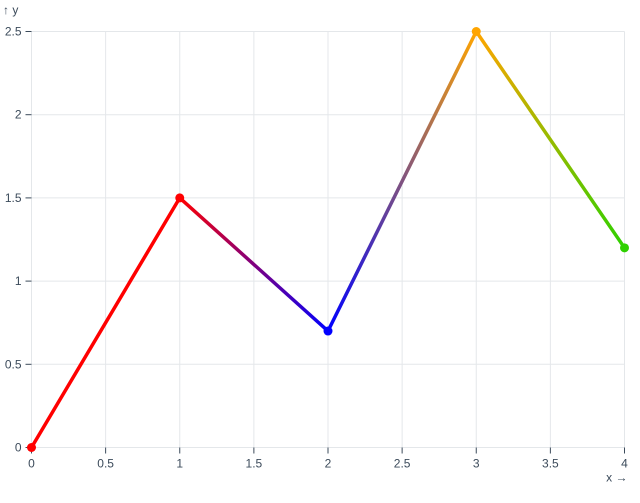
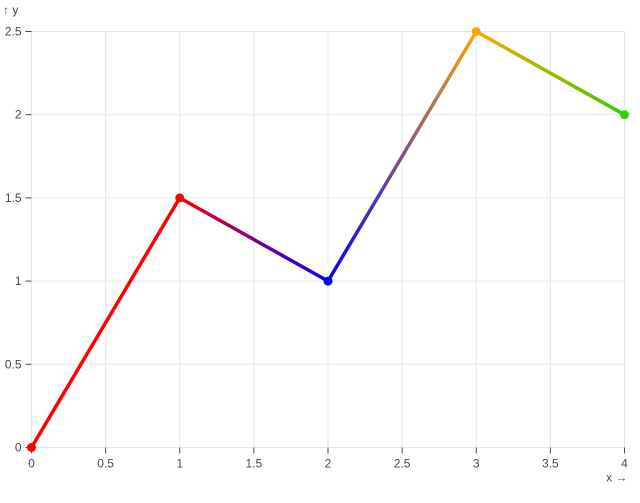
2: 0.7 -> 1.0
4: 1.2 -> 2.0
